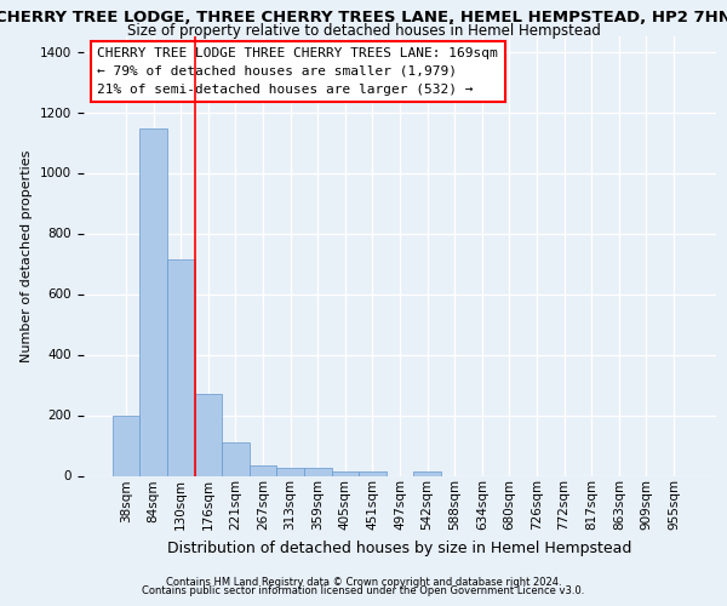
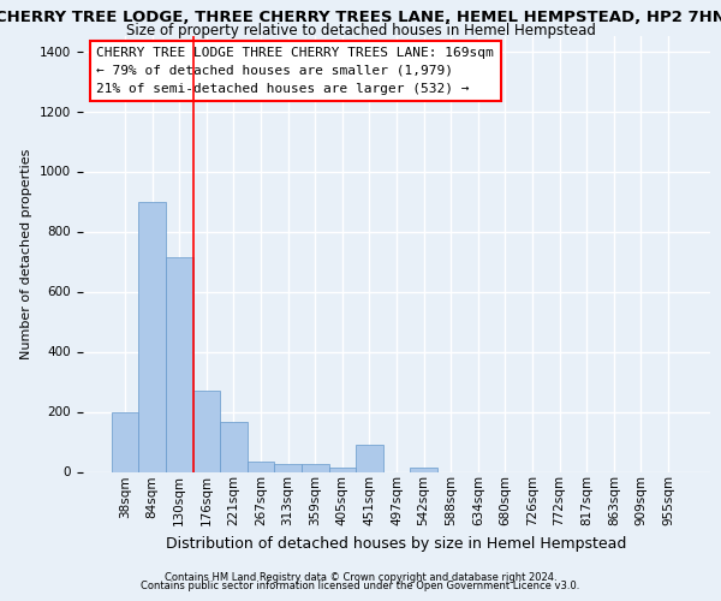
84sqm: 1148 -> 900
221sqm: 110 -> 165
451sqm: 13 -> 90
